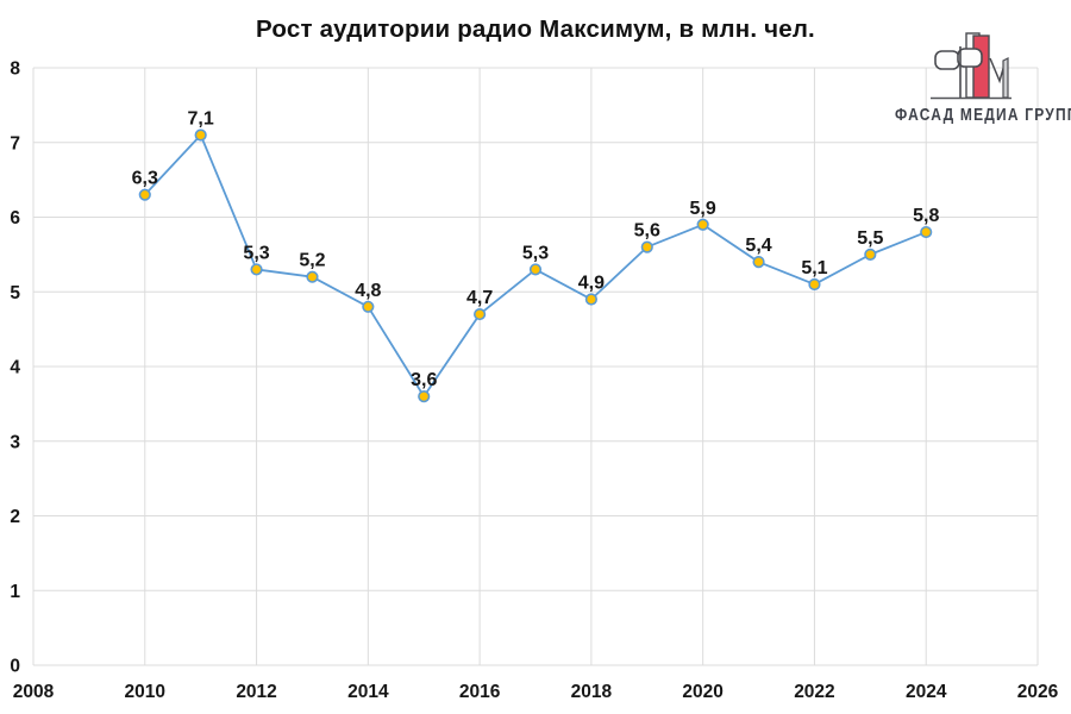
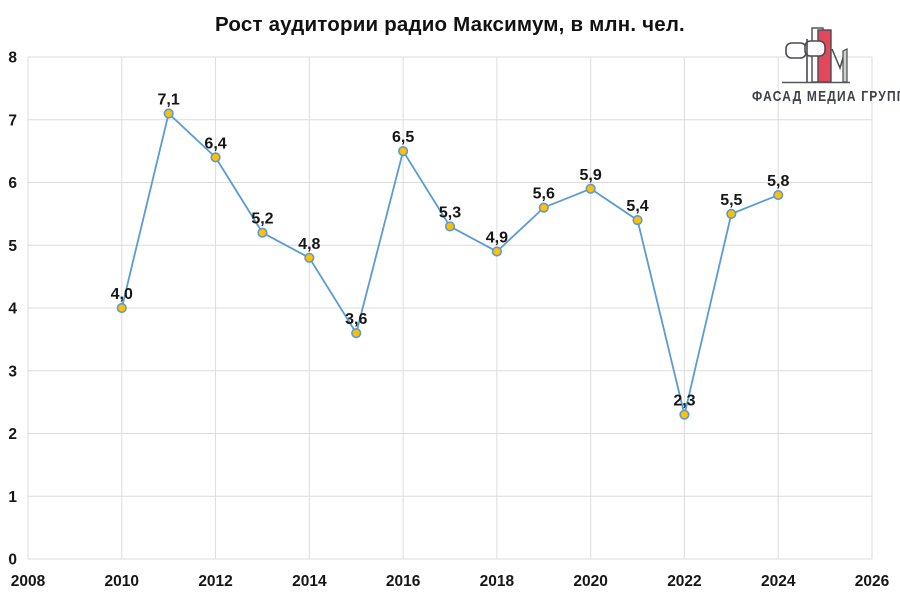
2010: 6,3 -> 4,0
2012: 5,3 -> 6,4
2016: 4,7 -> 6,5
2022: 5,1 -> 2,3
